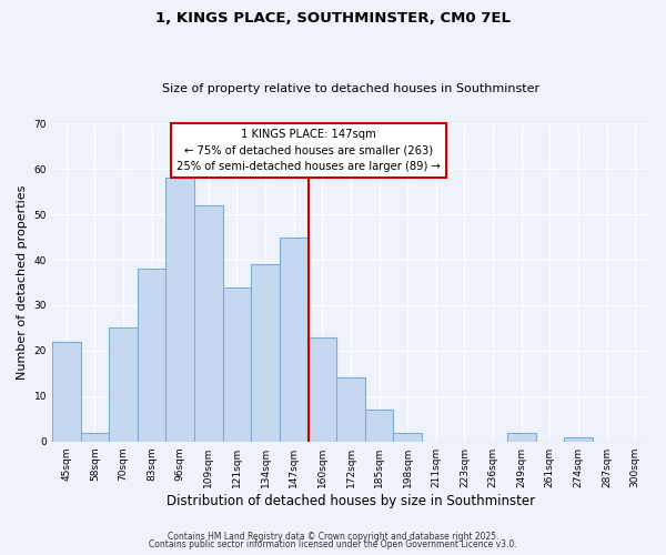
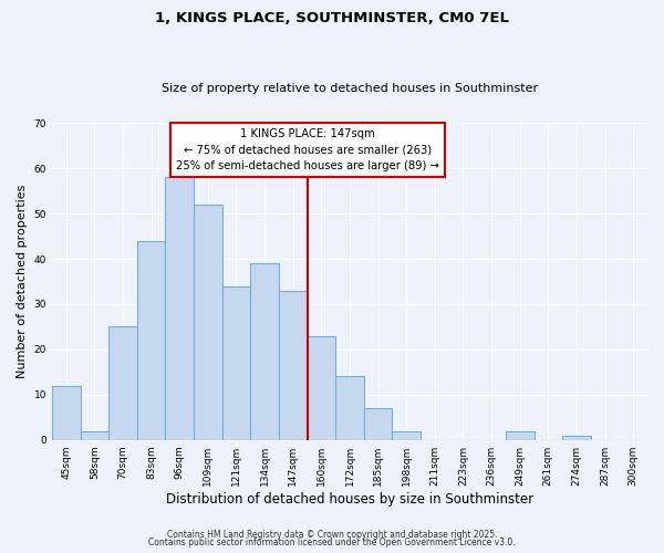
45sqm: 22 -> 12
83sqm: 38 -> 44
147sqm: 45 -> 33
